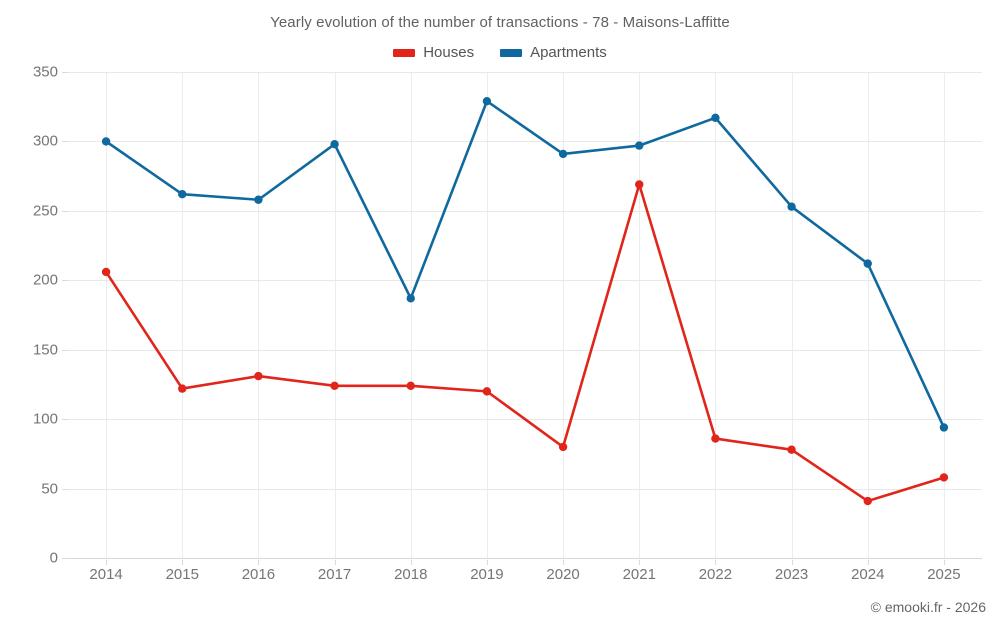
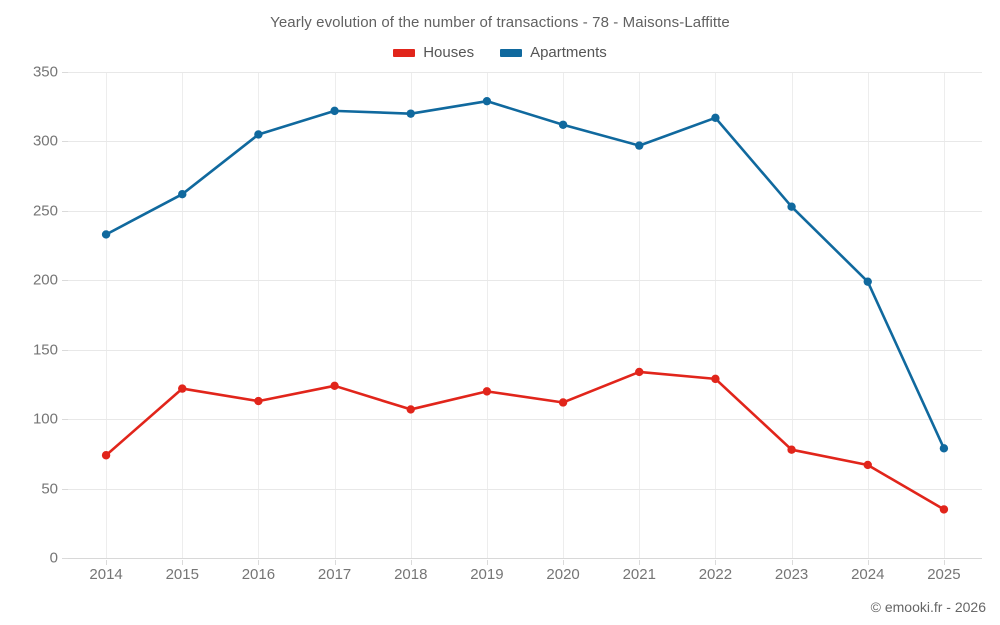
Houses/2014: 206 -> 74
Apartments/2014: 300 -> 233
Houses/2016: 131 -> 113
Apartments/2016: 258 -> 305
Apartments/2017: 298 -> 322
Houses/2018: 124 -> 107
Apartments/2018: 187 -> 320
Houses/2020: 80 -> 112
Apartments/2020: 291 -> 312
Houses/2021: 269 -> 134
Houses/2022: 86 -> 129
Houses/2024: 41 -> 67
Apartments/2024: 212 -> 199
Houses/2025: 58 -> 35
Apartments/2025: 94 -> 79
